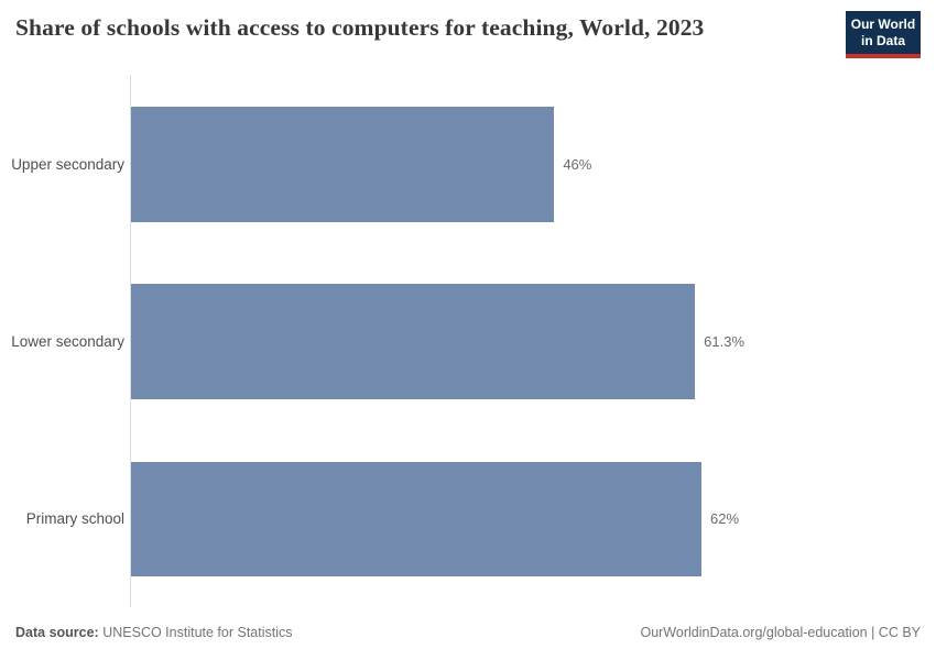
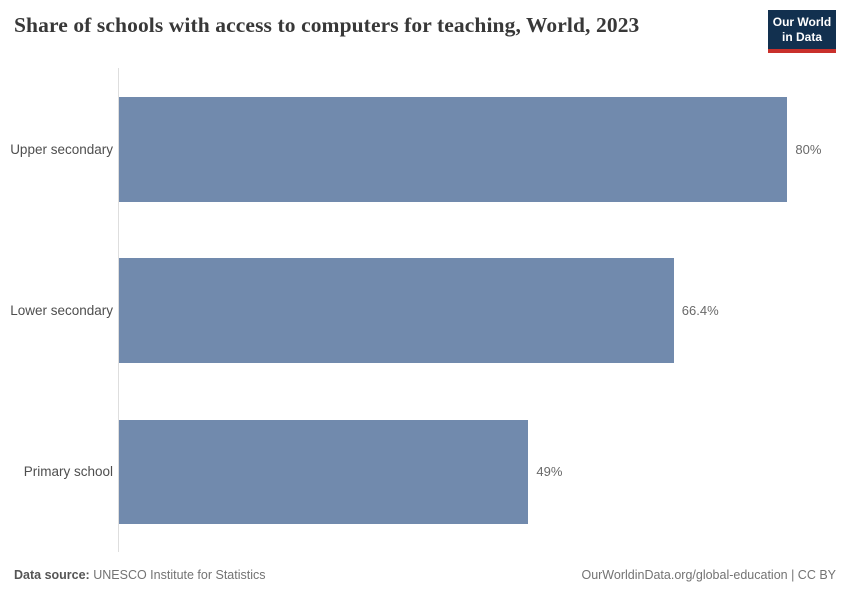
Upper secondary: 46% -> 80%
Lower secondary: 61.3% -> 66.4%
Primary school: 62% -> 49%
